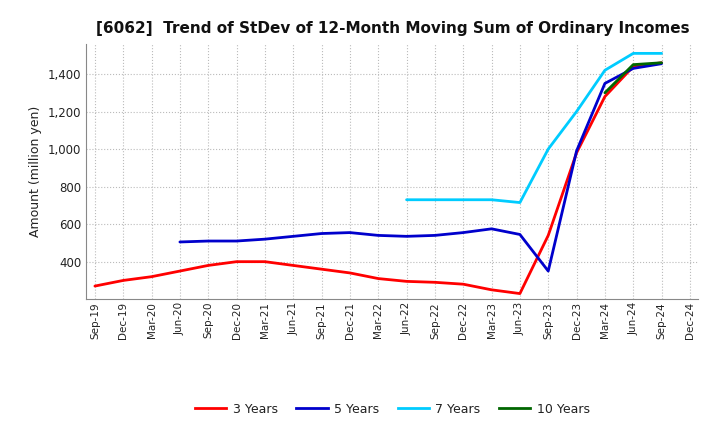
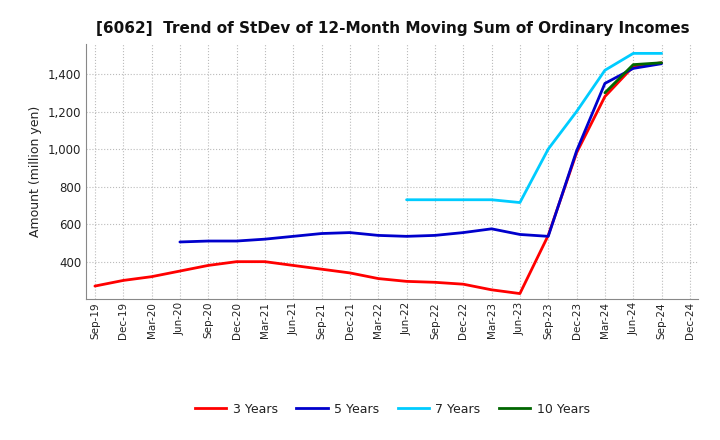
5 Years/Sep-23: 350 -> 540
